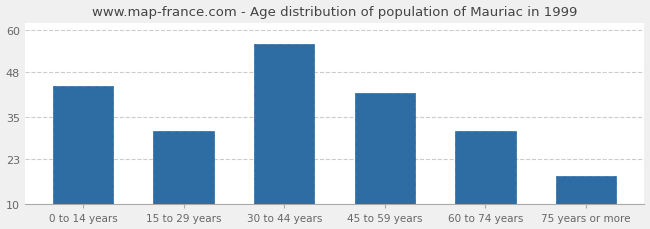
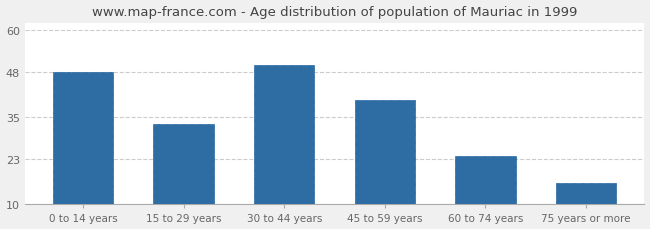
0 to 14 years: 44 -> 48
15 to 29 years: 31 -> 33
30 to 44 years: 56 -> 50
45 to 59 years: 42 -> 40
60 to 74 years: 31 -> 24
75 years or more: 18 -> 16
